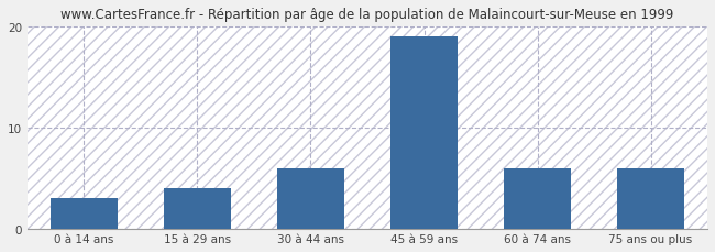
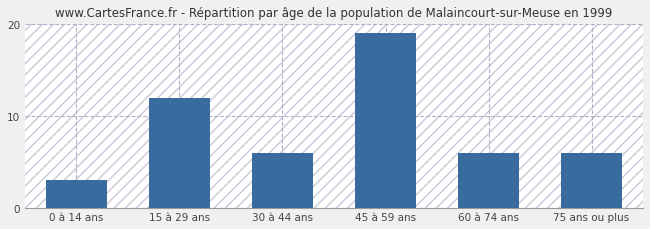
15 à 29 ans: 4 -> 12
